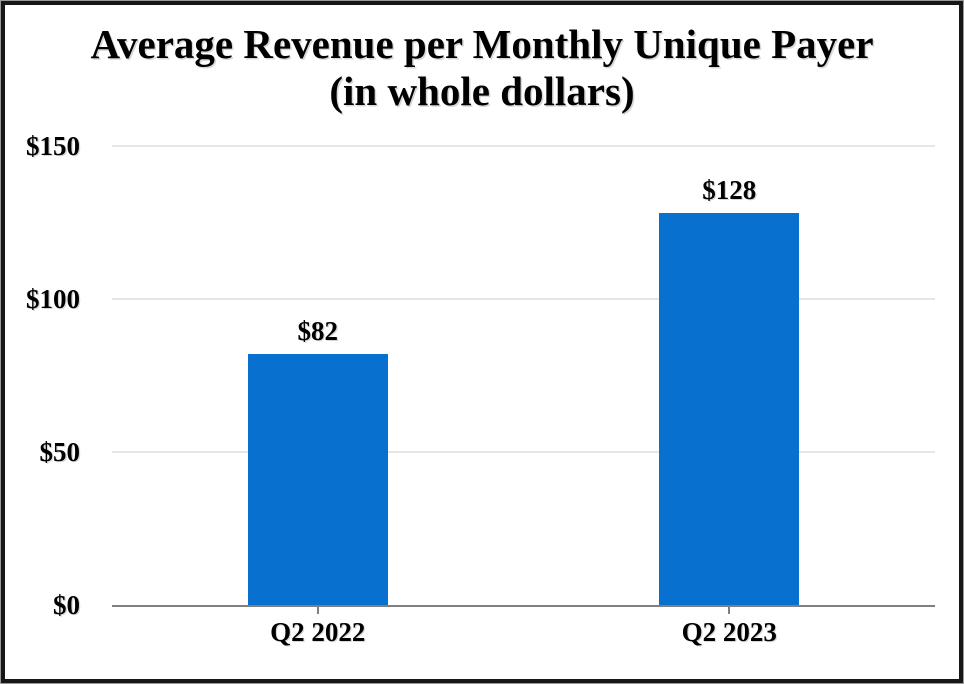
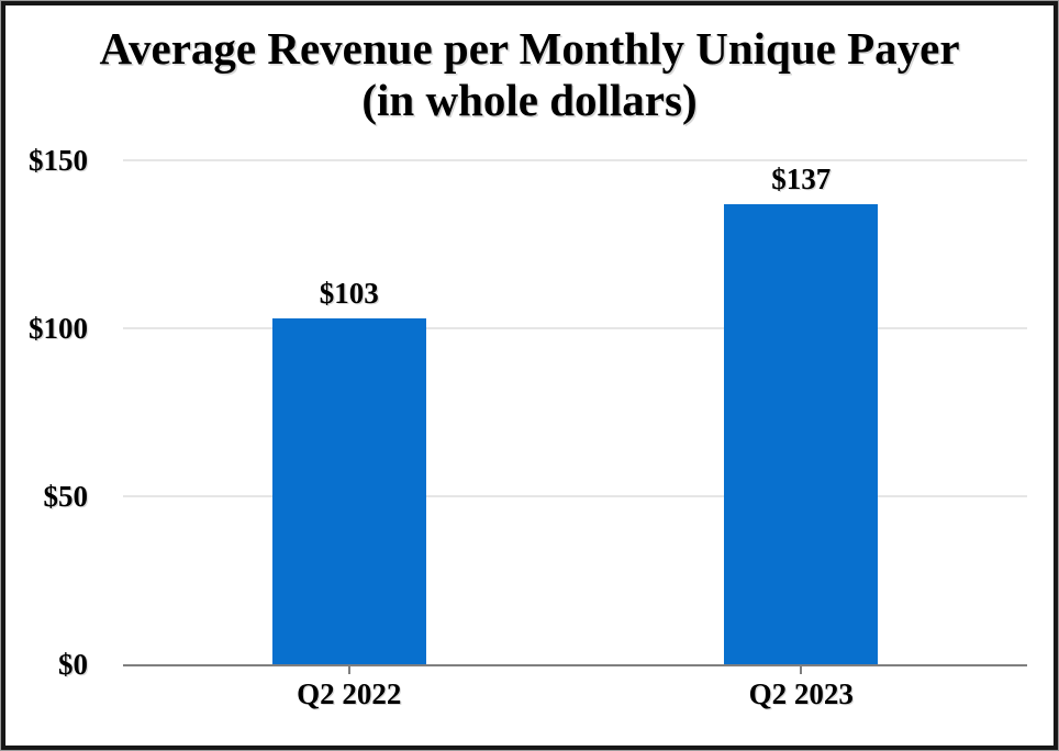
Q2 2022: $82 -> $103
Q2 2023: $128 -> $137
